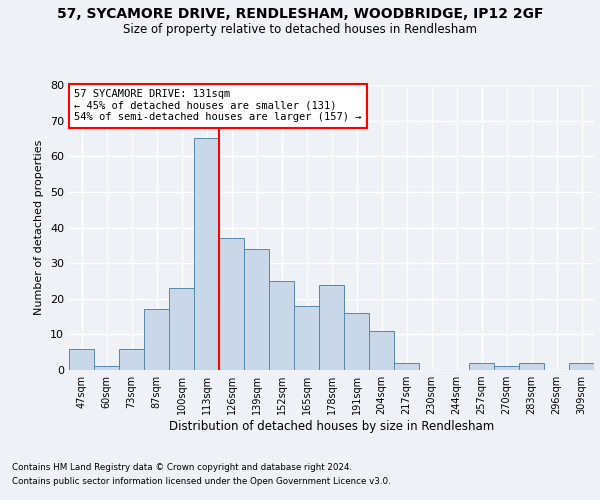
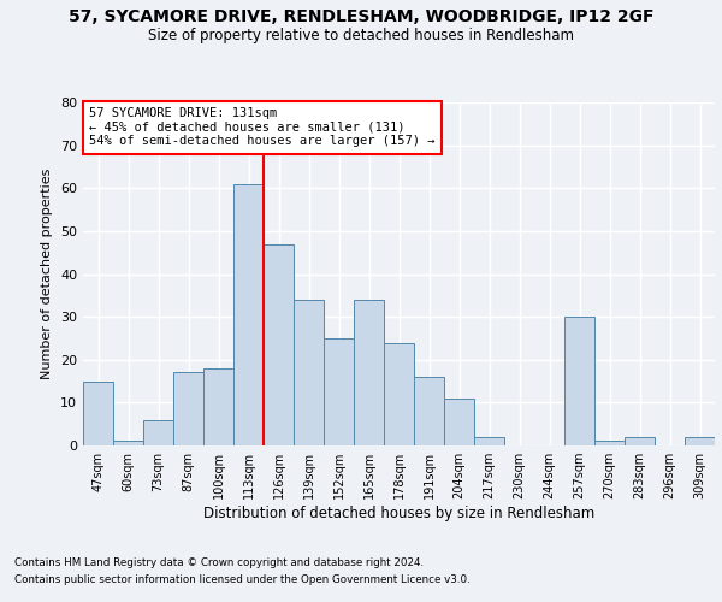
47sqm: 6 -> 15
100sqm: 23 -> 18
113sqm: 65 -> 61
126sqm: 37 -> 47
165sqm: 18 -> 34
257sqm: 2 -> 30
